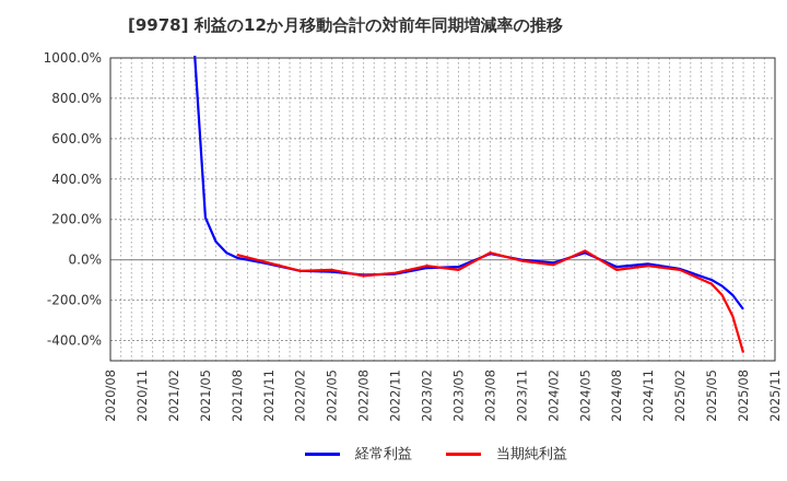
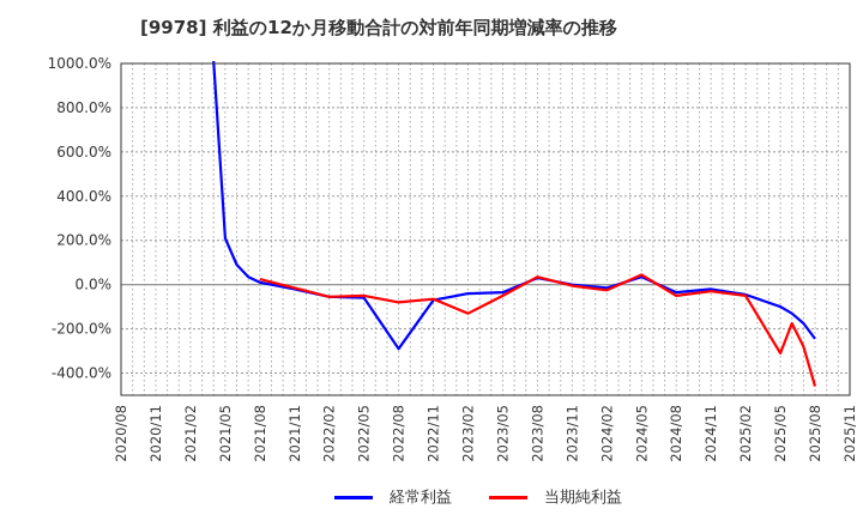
経常利益/2022/08: -80% -> -290%
当期純利益/2023/02: -30% -> -130%
当期純利益/2025/05: -120% -> -310%
